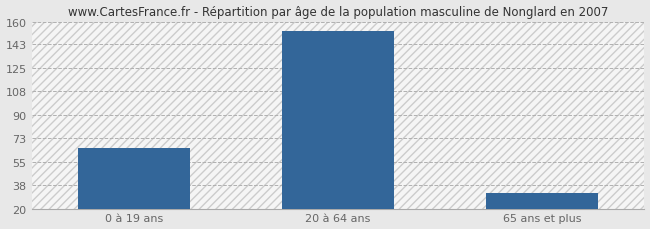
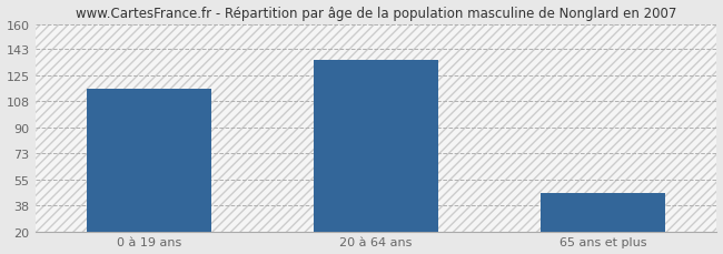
0 à 19 ans: 65 -> 116
20 à 64 ans: 153 -> 136
65 ans et plus: 32 -> 46
